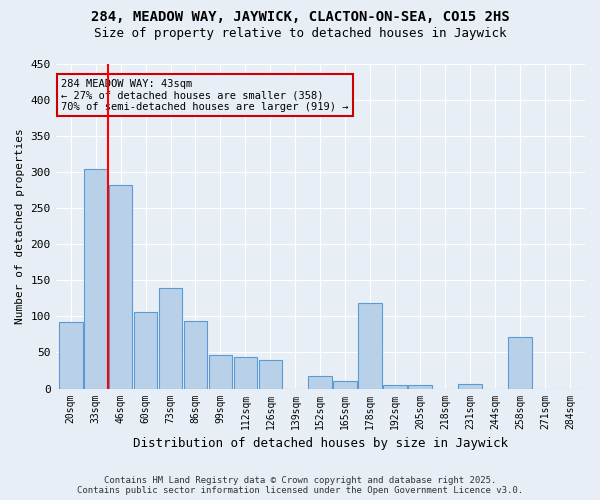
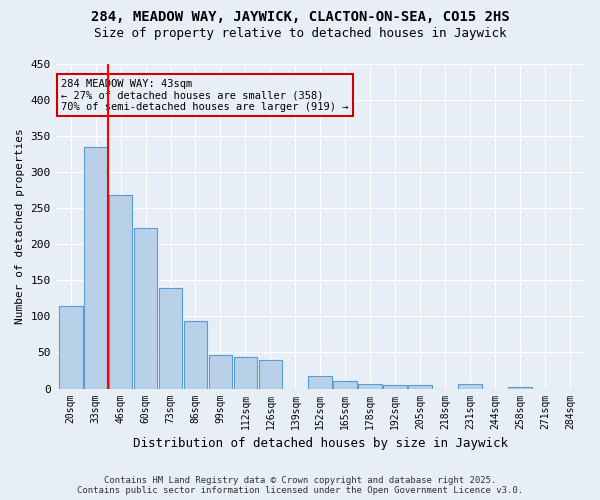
20sqm: 92 -> 115
33sqm: 304 -> 335
46sqm: 282 -> 268
60sqm: 106 -> 222
178sqm: 118 -> 7
258sqm: 72 -> 2
